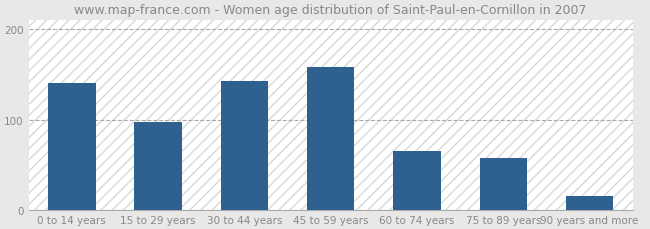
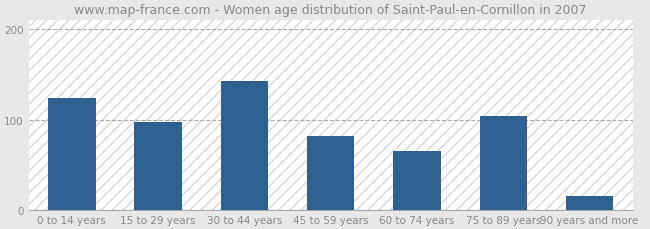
0 to 14 years: 140 -> 124
45 to 59 years: 158 -> 82
75 to 89 years: 57 -> 104
